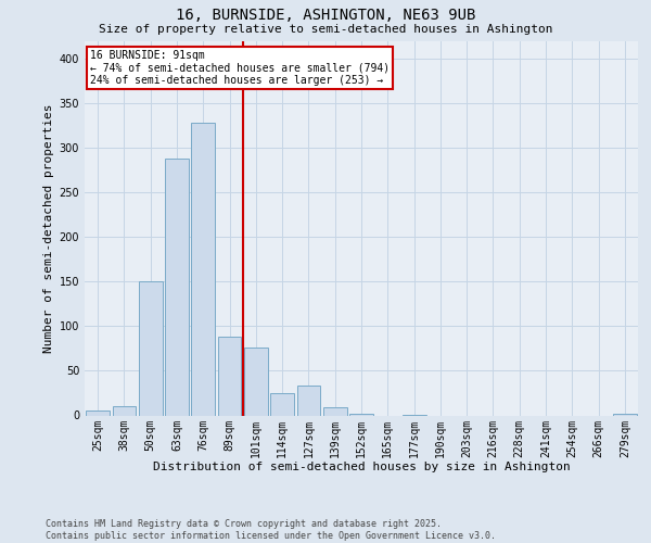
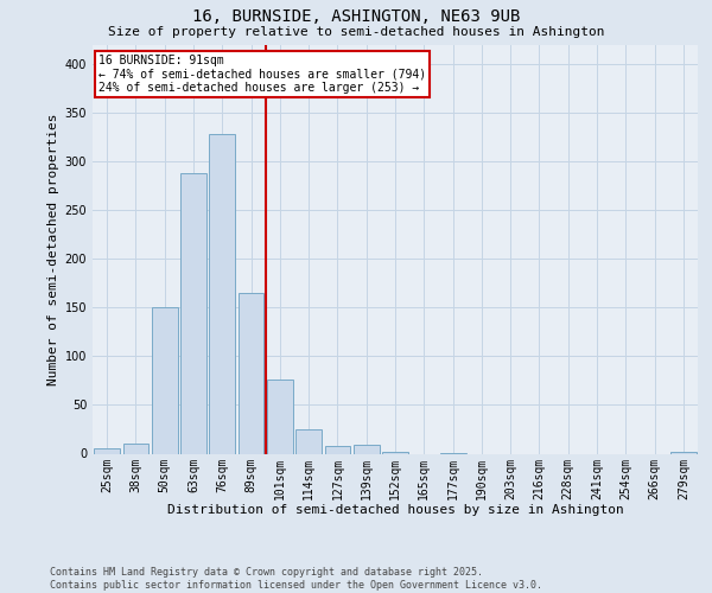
89sqm: 88 -> 165
127sqm: 34 -> 8
